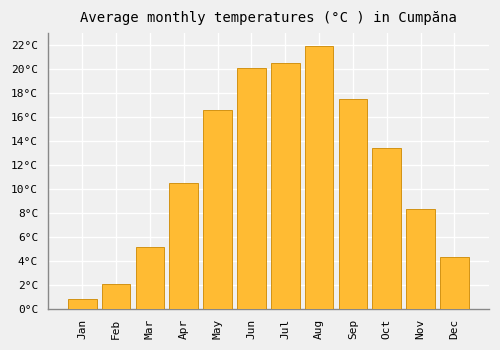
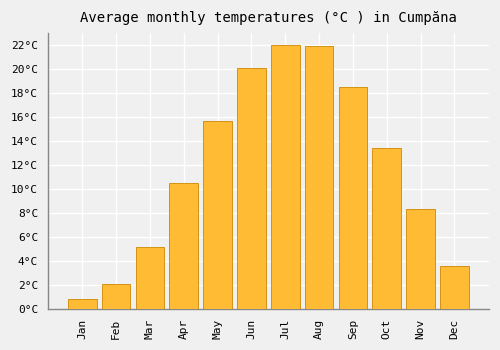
May: 16.6°C -> 15.7°C
Jul: 20.5°C -> 22.0°C
Sep: 17.5°C -> 18.5°C
Dec: 4.3°C -> 3.6°C
